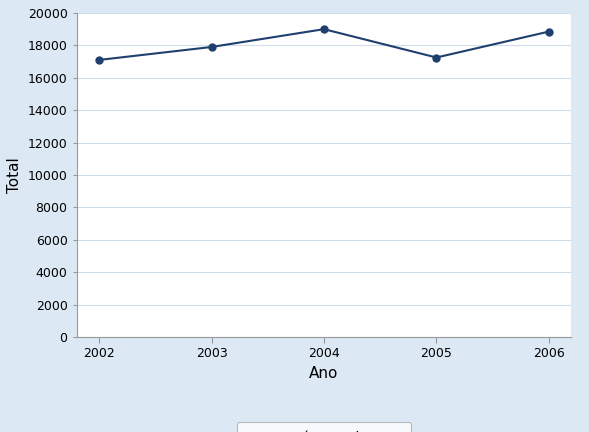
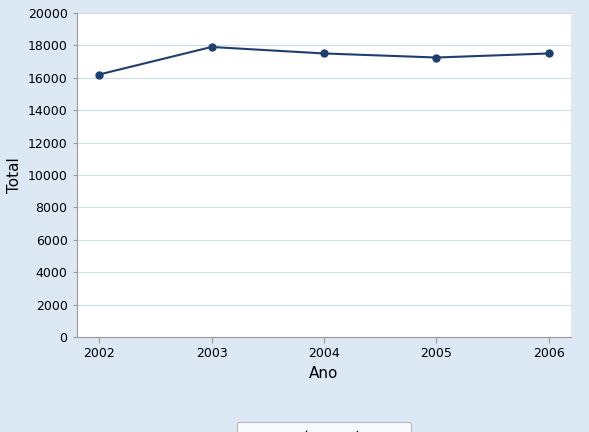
2002: 17100 -> 16200
2004: 19000 -> 17500
2006: 18800 -> 17500
